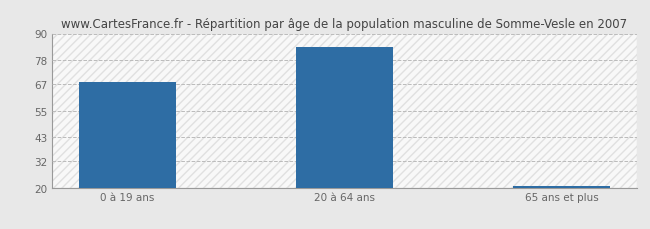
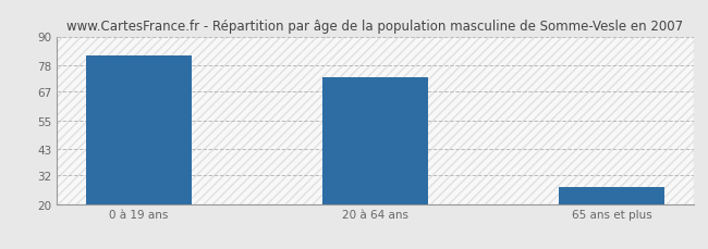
0 à 19 ans: 68.0 -> 82.0
20 à 64 ans: 84.0 -> 73.0
65 ans et plus: 20.5 -> 27.0
